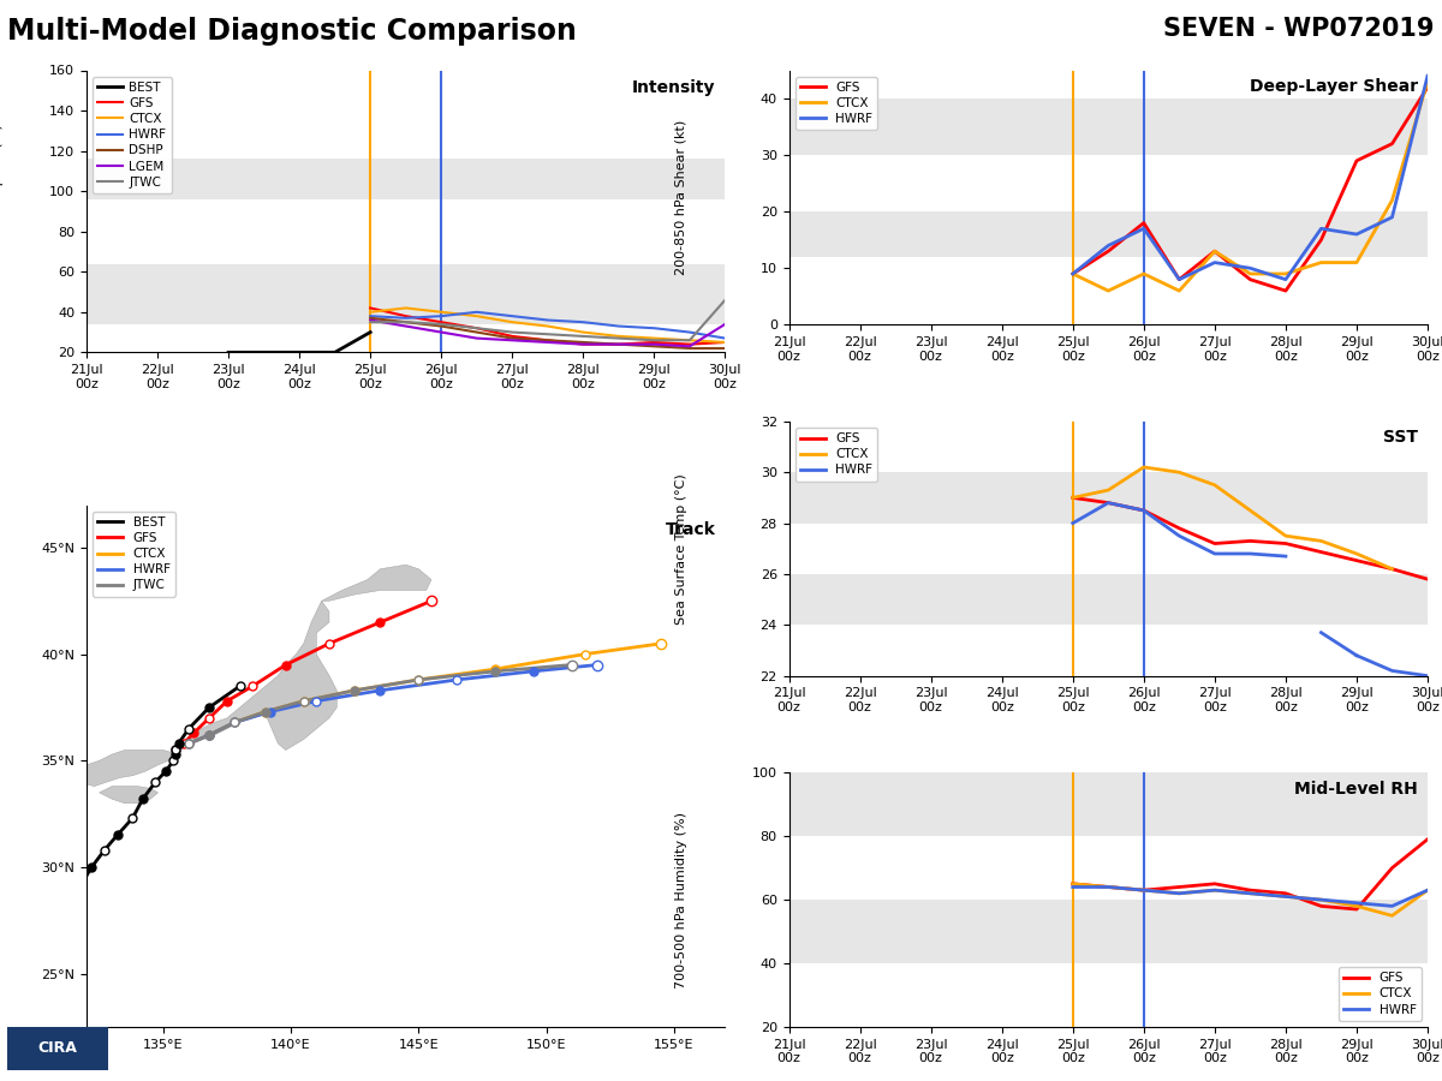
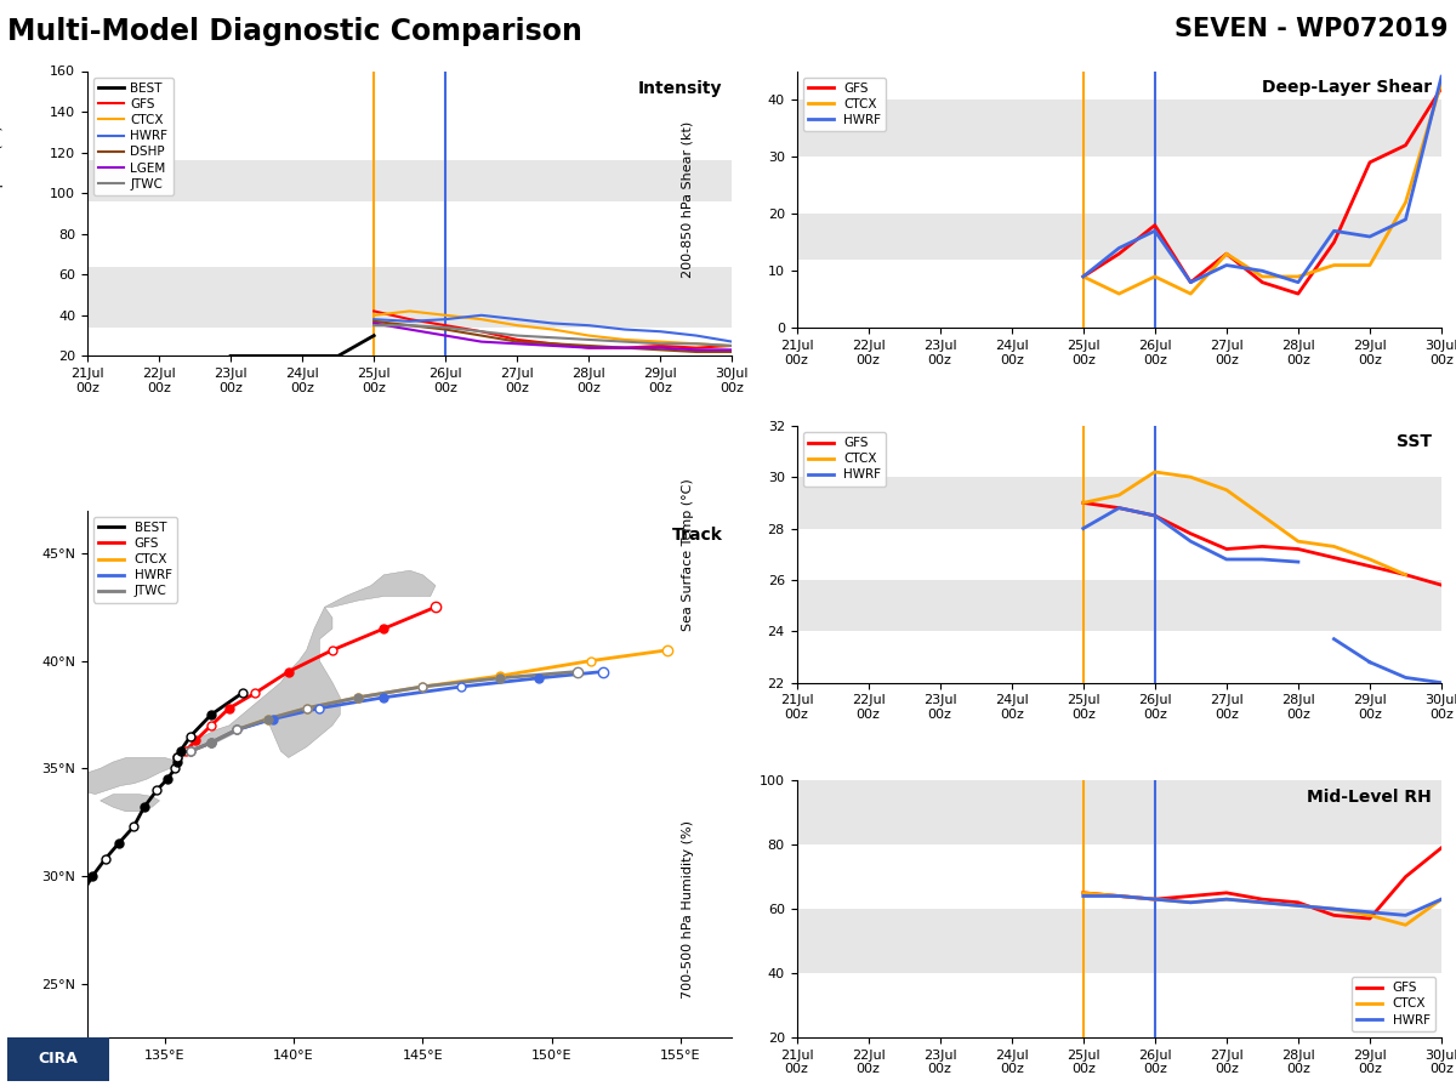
LGEM/30Jul 00z: 34 -> 23
JTWC/30Jul 00z: 46 -> 25
